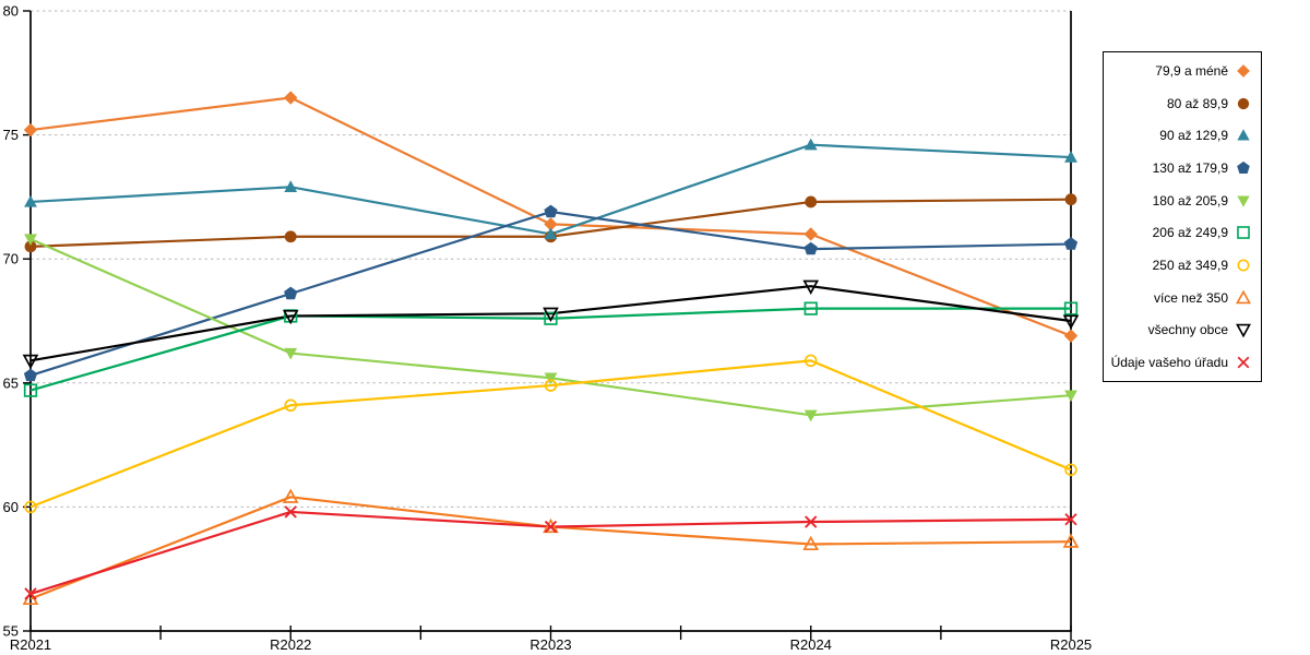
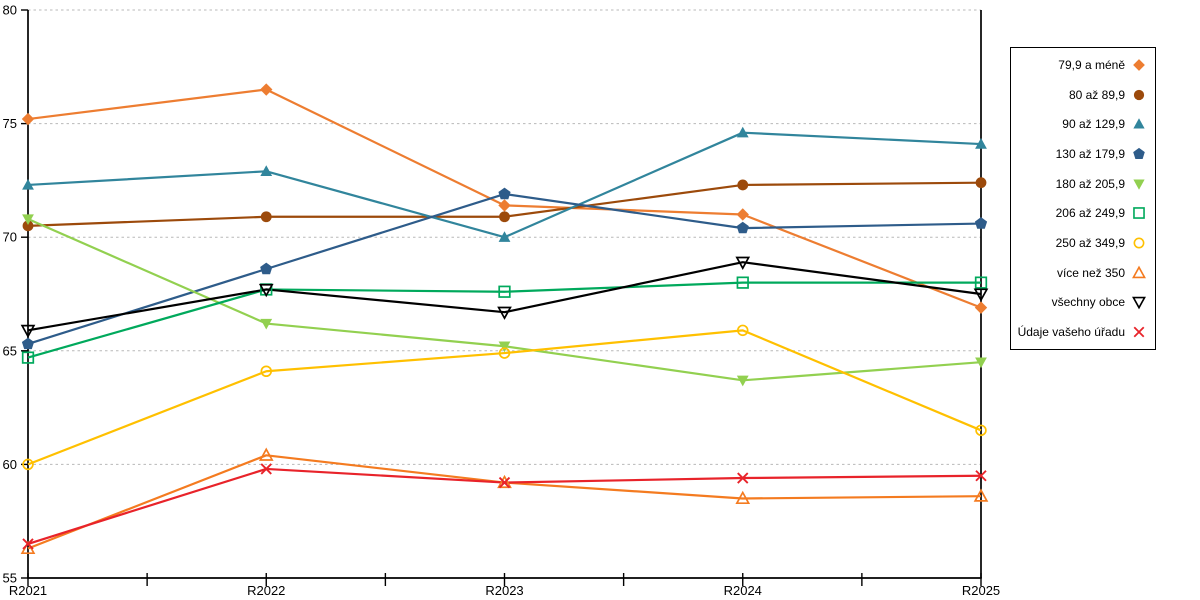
90 až 129,9/R2023: 71.0 -> 70.0
všechny obce/R2023: 67.8 -> 66.7
